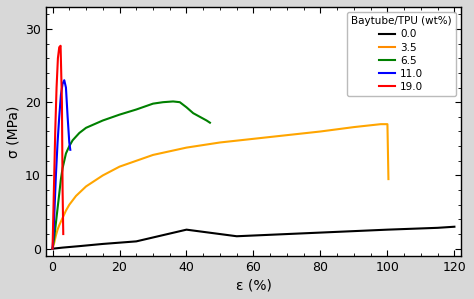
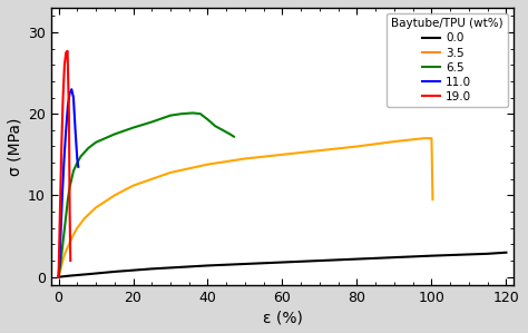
0.0/40: 2.6 -> 1.4
